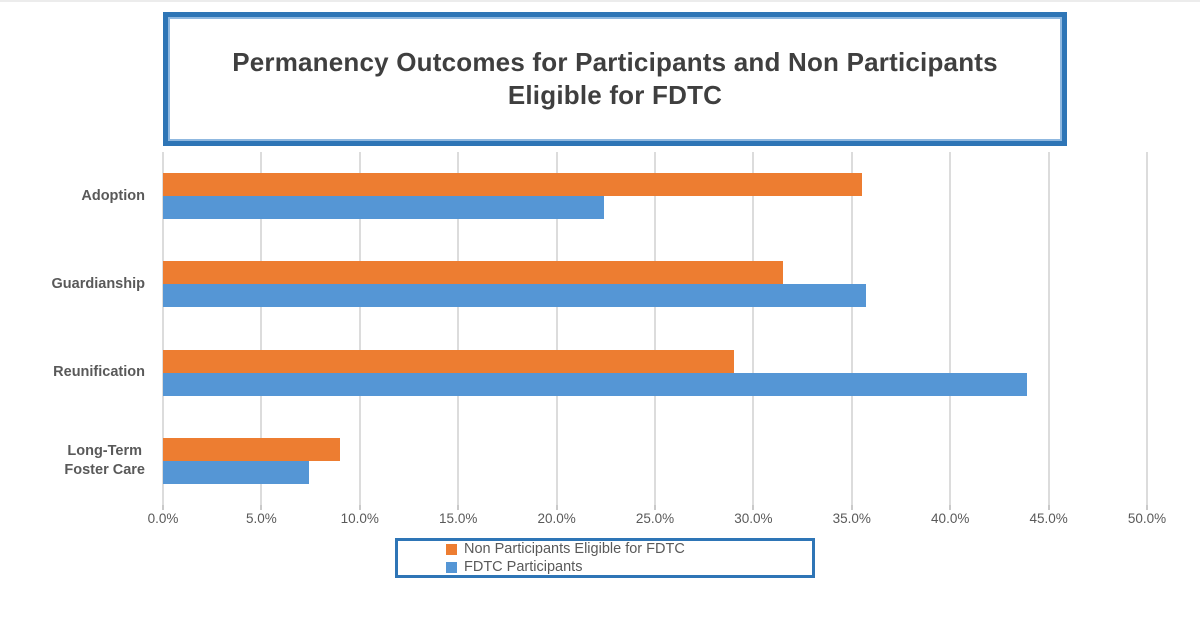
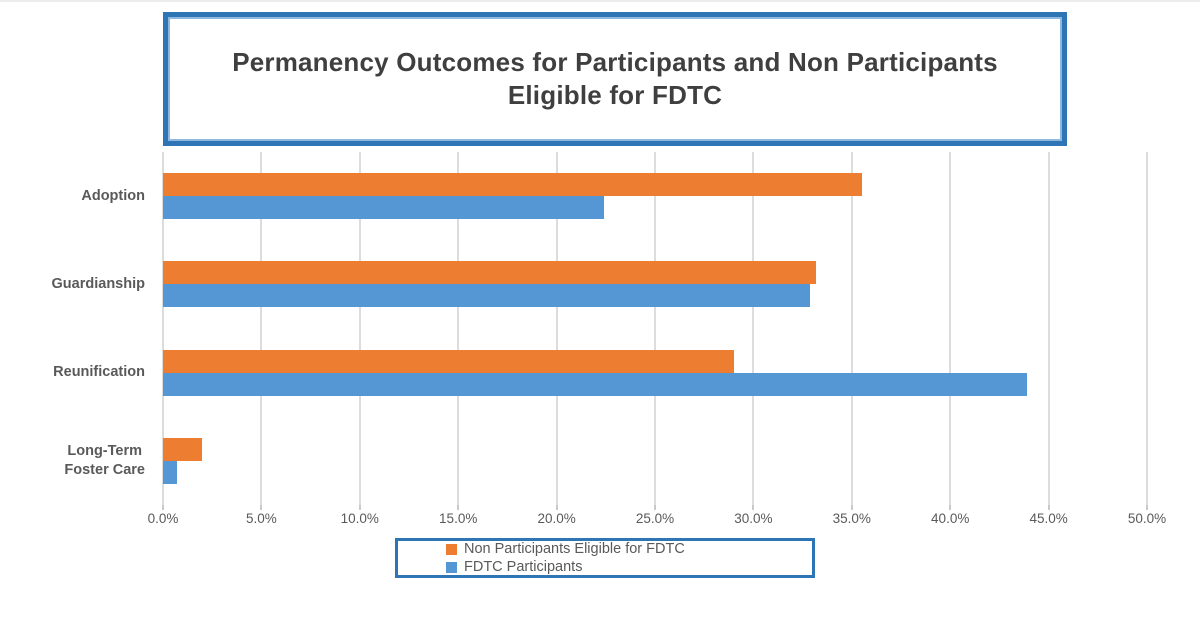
Non Participants Eligible for FDTC/Guardianship: 31.5% -> 33.2%
FDTC Participants/Guardianship: 35.7% -> 32.9%
Non Participants Eligible for FDTC/Long-Term Foster Care: 9.0% -> 2.0%
FDTC Participants/Long-Term Foster Care: 7.4% -> 0.7%
